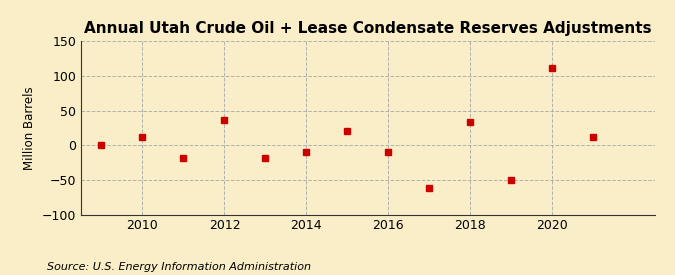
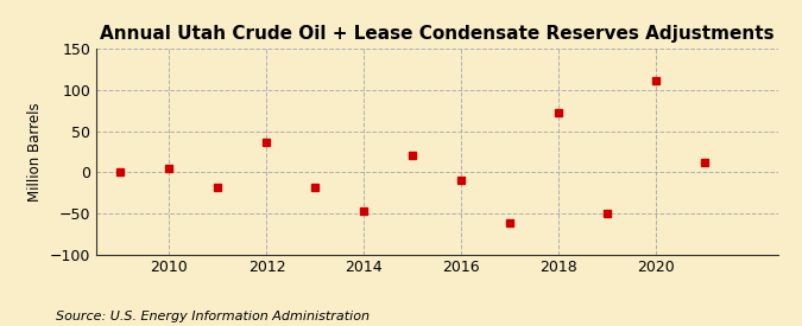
2010: 12 -> 4
2014: -10 -> -48
2018: 33 -> 72
